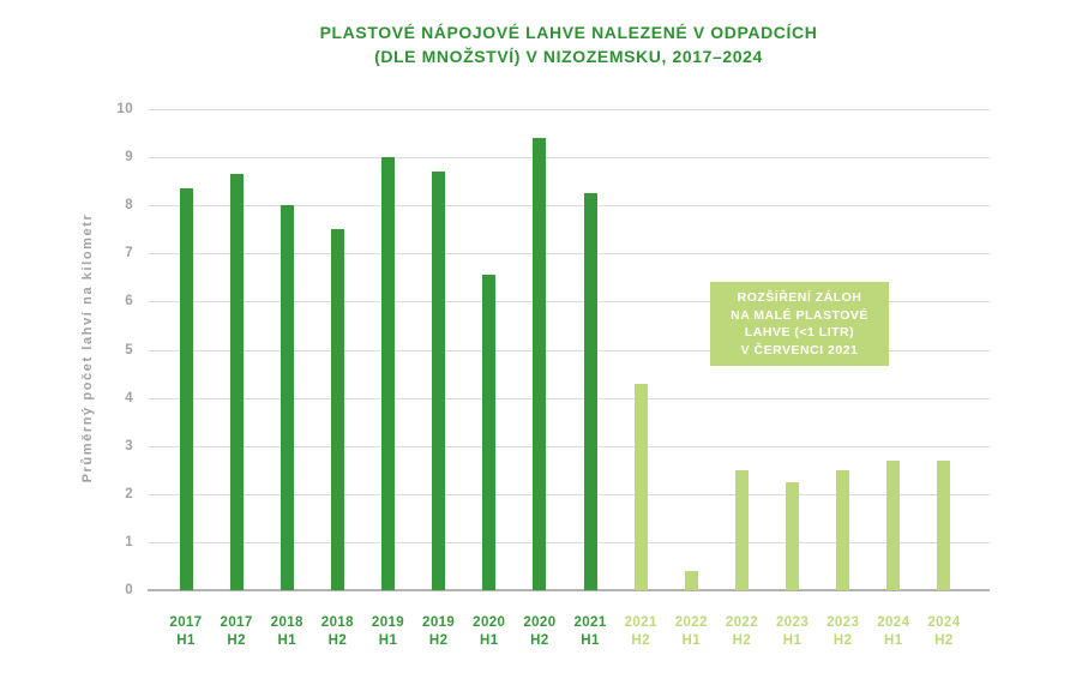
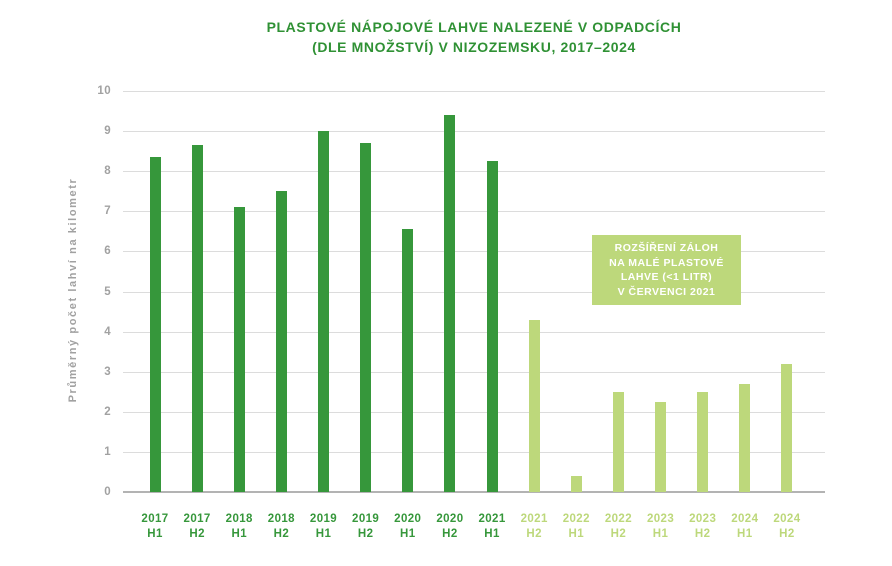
2018 H1: 8.0 -> 7.1
2024 H2: 2.7 -> 3.2
